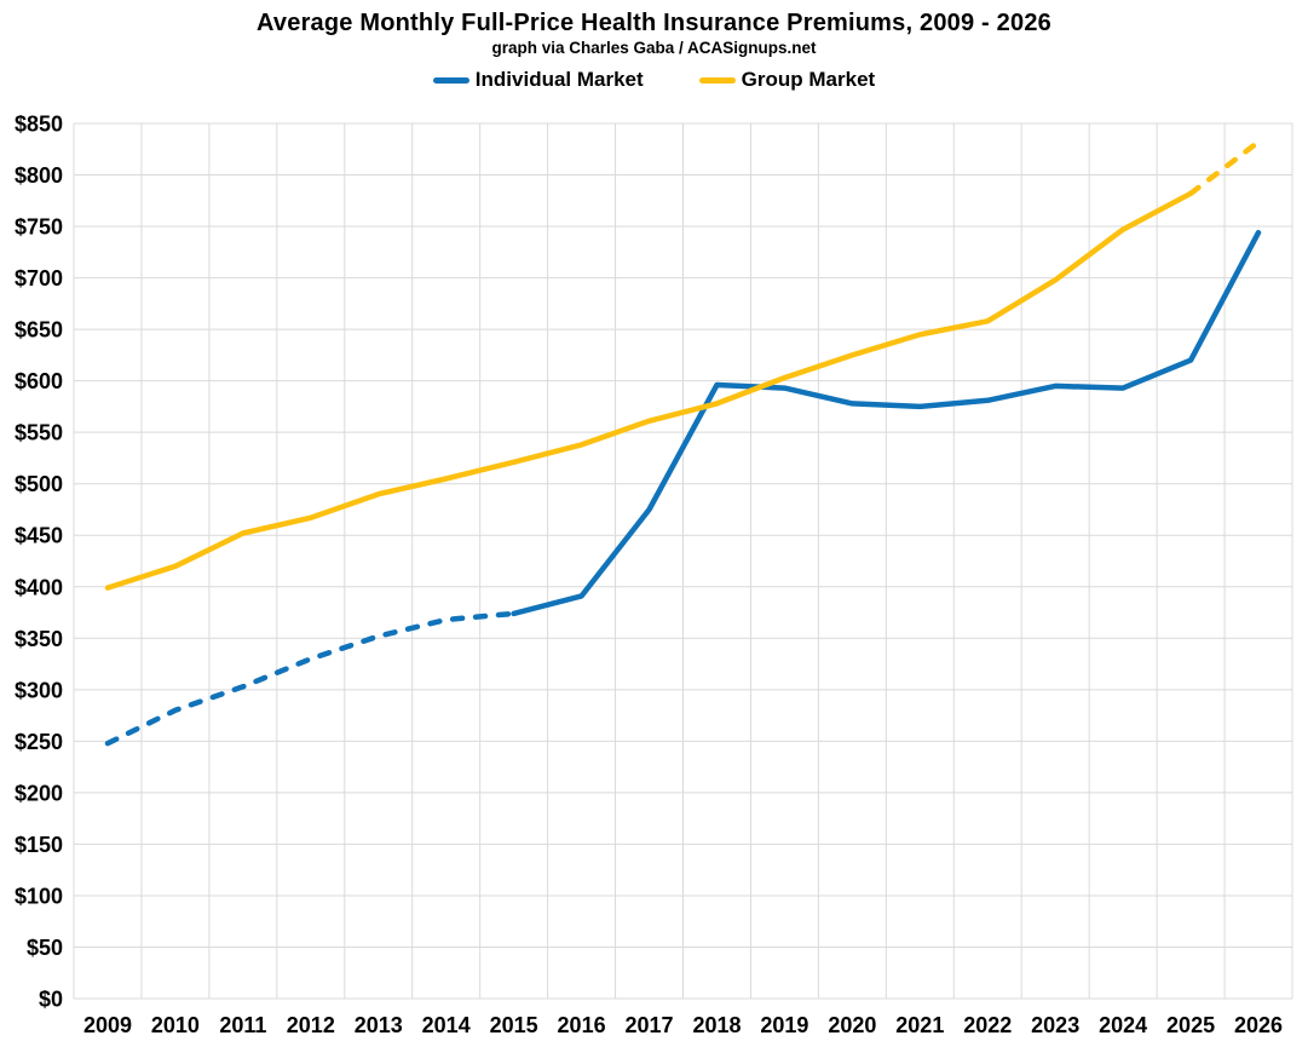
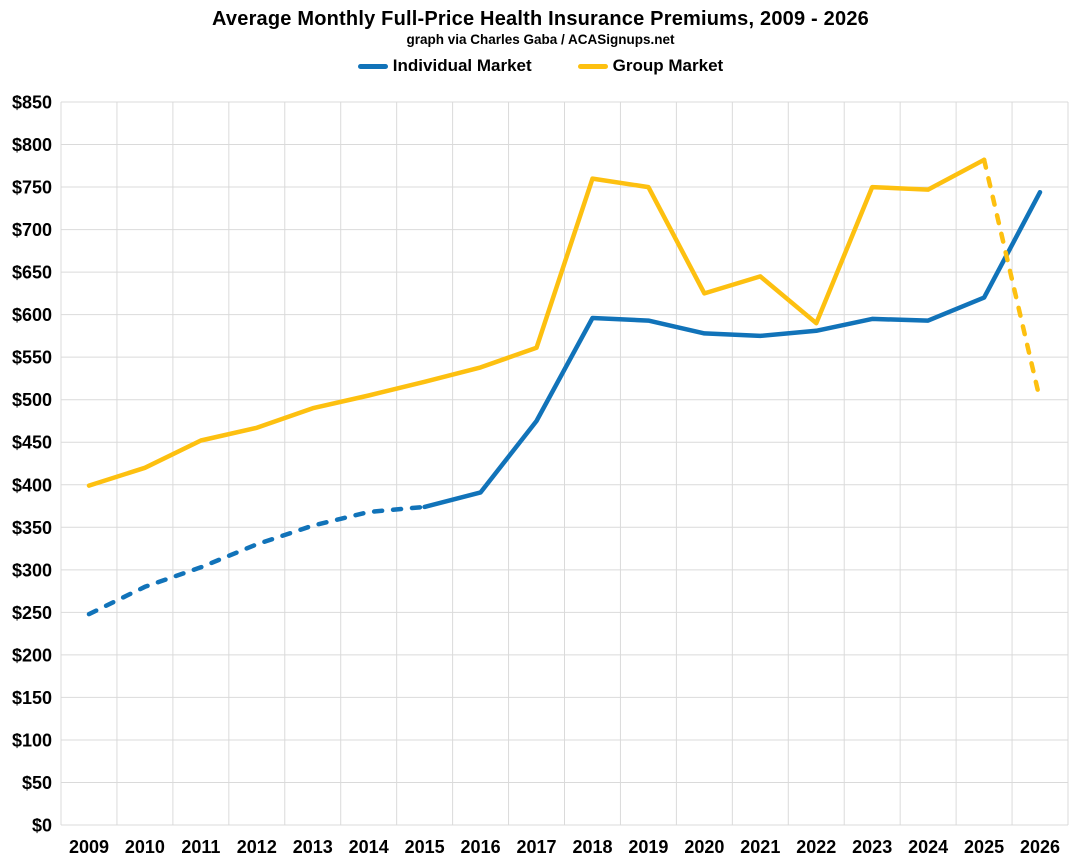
Group Market/2018: $580 -> $760
Group Market/2019: $600 -> $750
Group Market/2022: $660 -> $590
Group Market/2023: $700 -> $750
Group Market/2026: $830 -> $500
